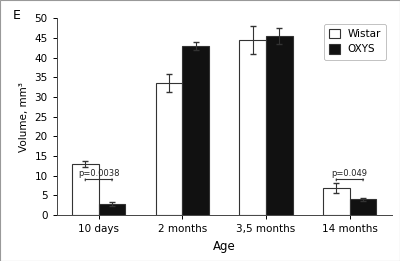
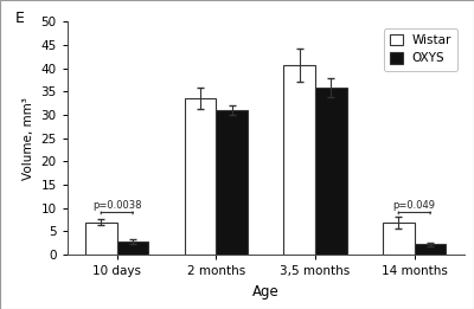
Wistar/10 days: 13.0 -> 7.0
OXYS/2 months: 43.0 -> 31.0
Wistar/3,5 months: 44.5 -> 40.7
OXYS/3,5 months: 45.5 -> 35.8
OXYS/14 months: 4.0 -> 2.2
